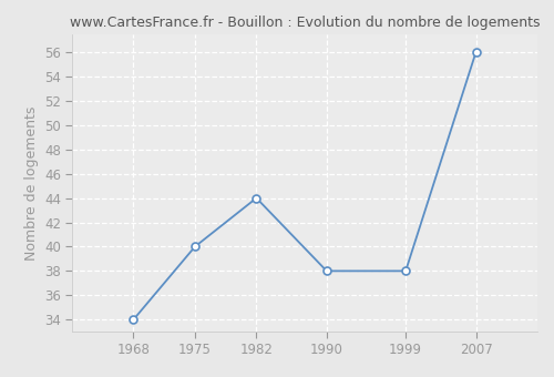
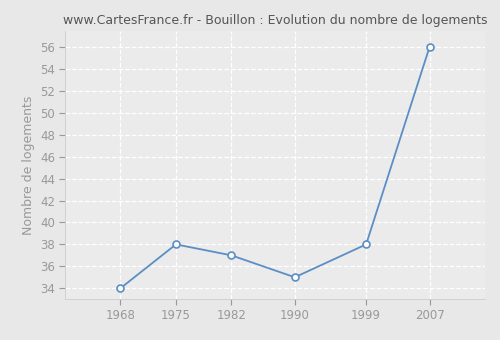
1975: 40 -> 38
1982: 44 -> 37
1990: 38 -> 35
